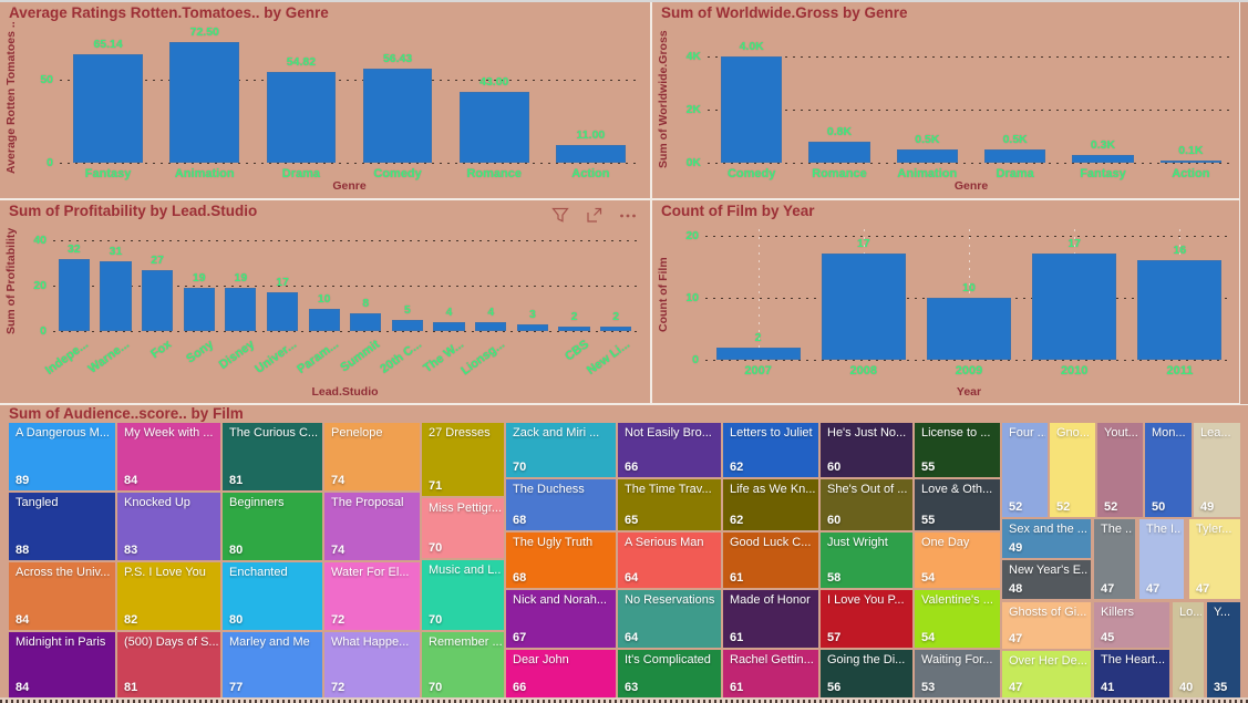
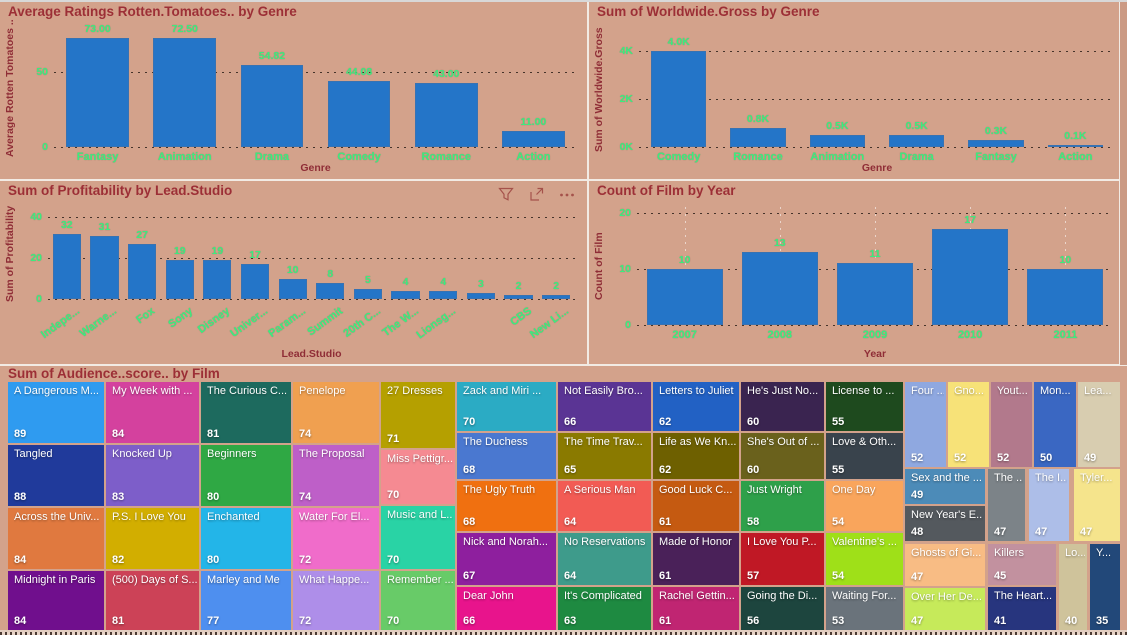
Average Ratings Rotten.Tomatoes.. by Genre/Fantasy: 65.14 -> 73.00
Average Ratings Rotten.Tomatoes.. by Genre/Comedy: 56.43 -> 44.08
Count of Film by Year/2007: 2 -> 10
Count of Film by Year/2008: 17 -> 13
Count of Film by Year/2009: 10 -> 11
Count of Film by Year/2011: 16 -> 10
